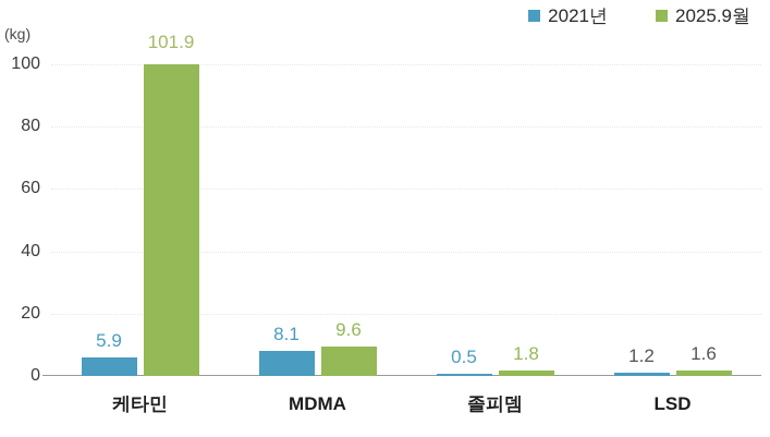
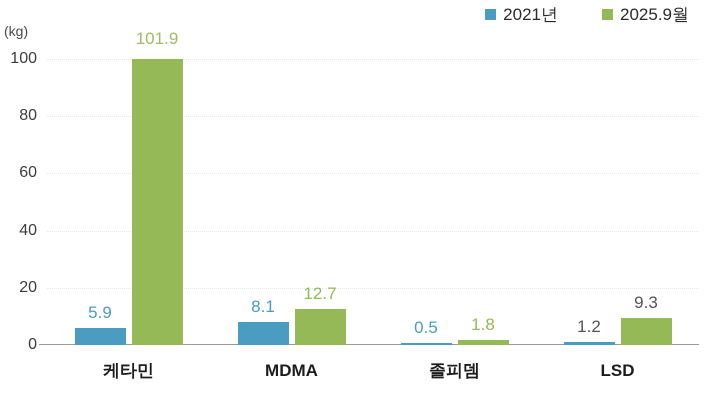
2025.9월/MDMA: 9.6 -> 12.7
2025.9월/LSD: 1.6 -> 9.3
